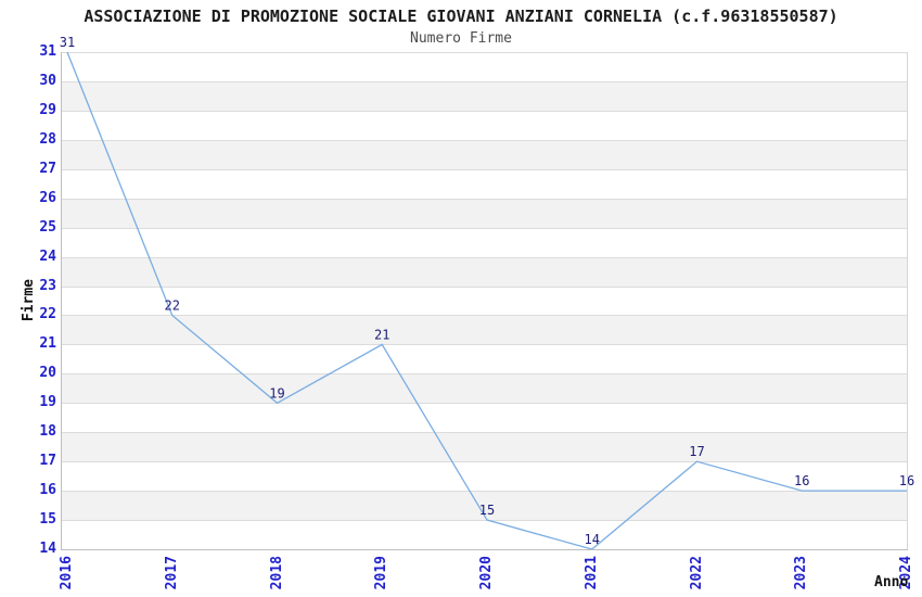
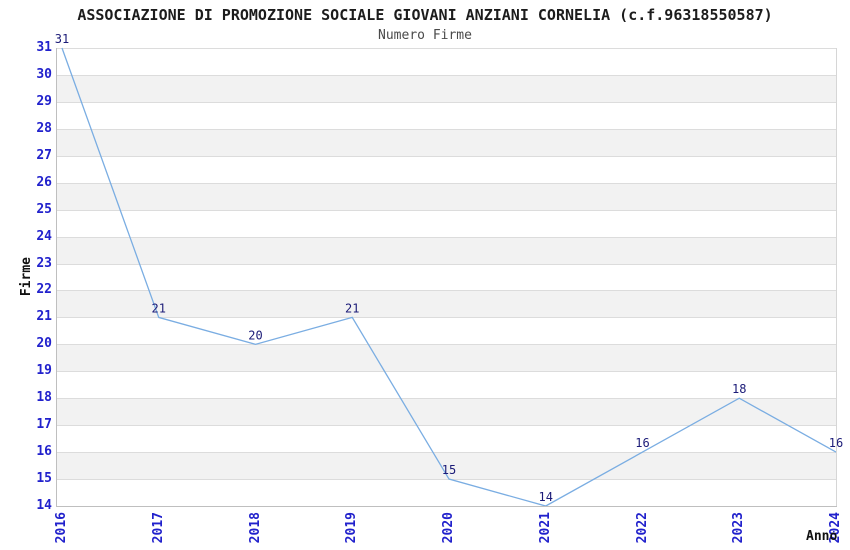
2017: 22 -> 21
2018: 19 -> 20
2022: 17 -> 16
2023: 16 -> 18
